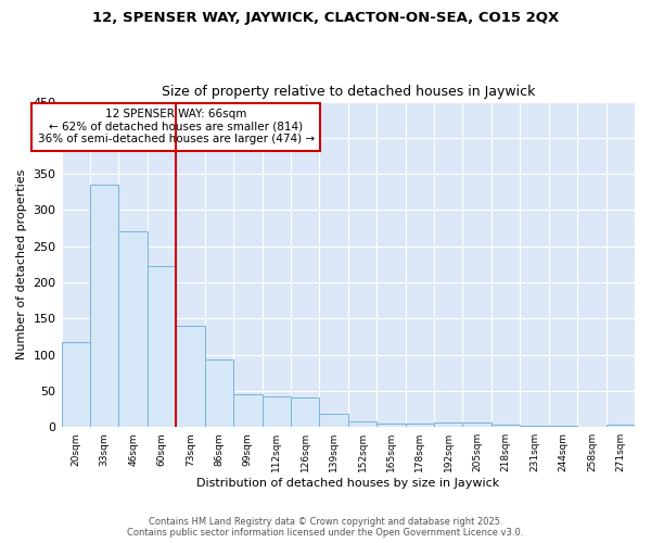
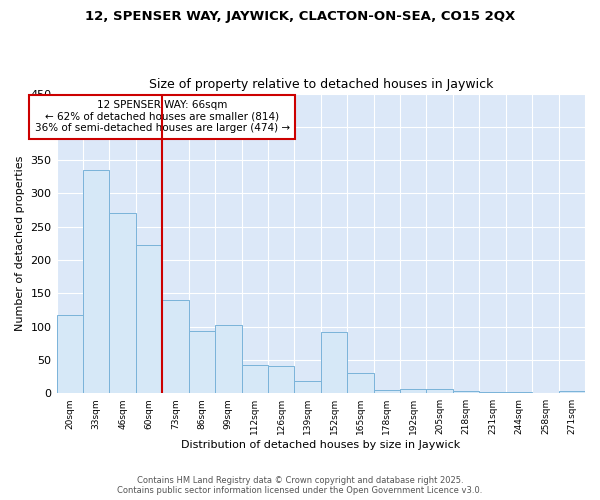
99sqm: 45 -> 102
152sqm: 8 -> 92
165sqm: 5 -> 30
